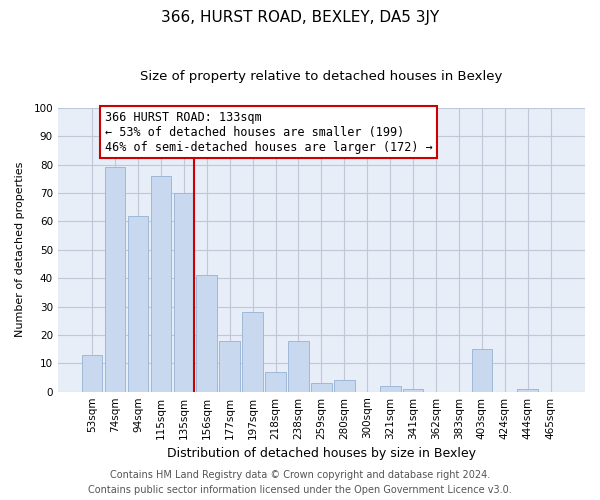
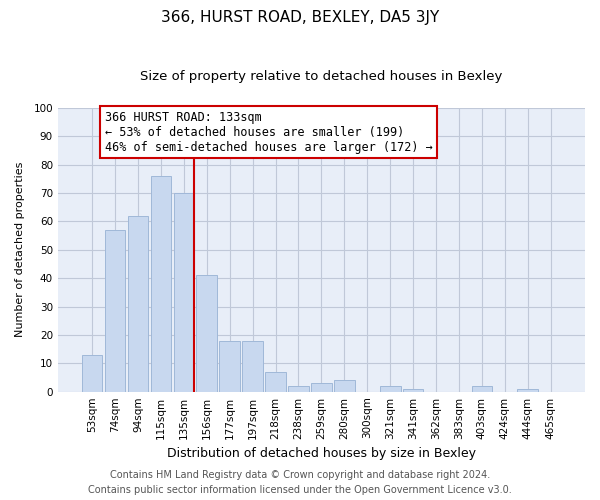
74sqm: 79 -> 57
197sqm: 28 -> 18
238sqm: 18 -> 2
403sqm: 15 -> 2
